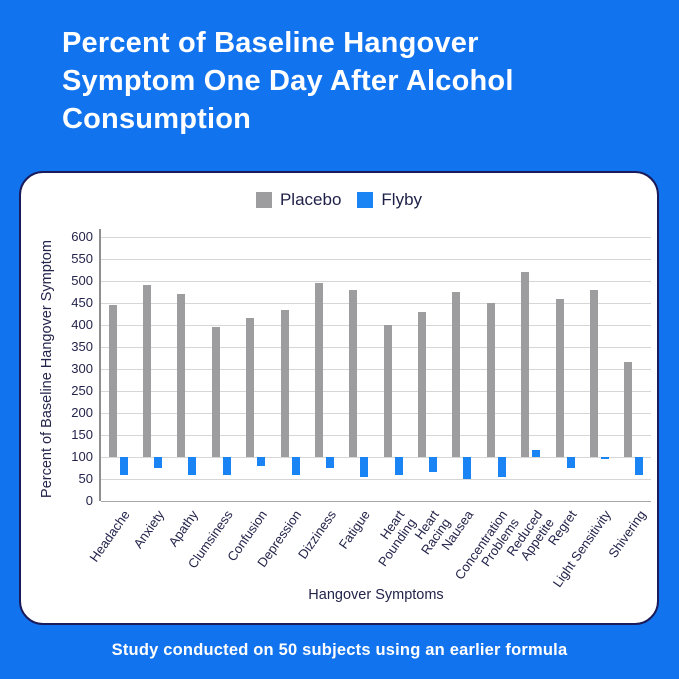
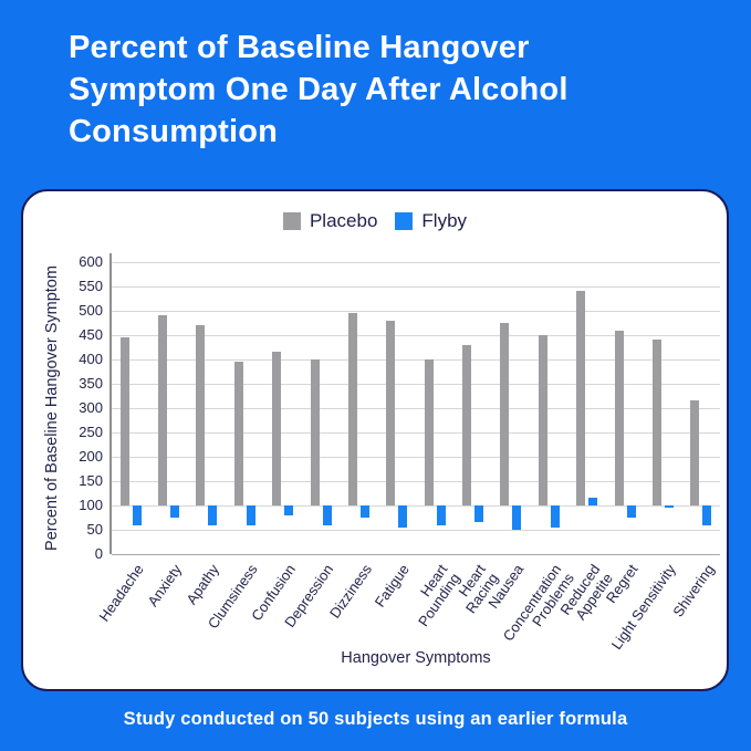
Placebo/Depression: 440 -> 400
Placebo/Reduced Appetite: 520 -> 540
Placebo/Light Sensitivity: 480 -> 440
